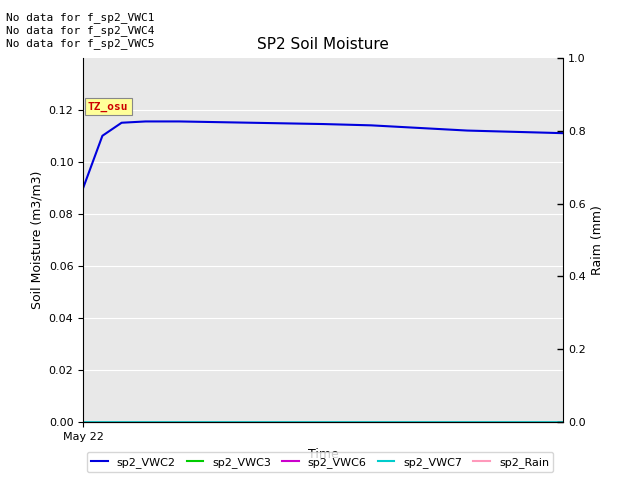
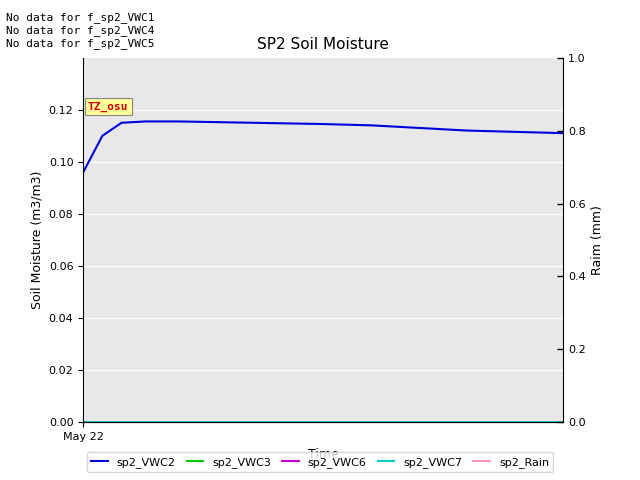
May 22: 0.0900 -> 0.0960
